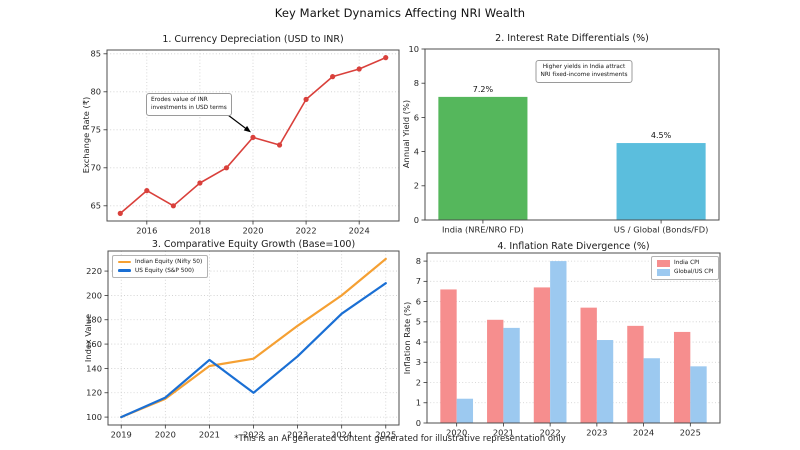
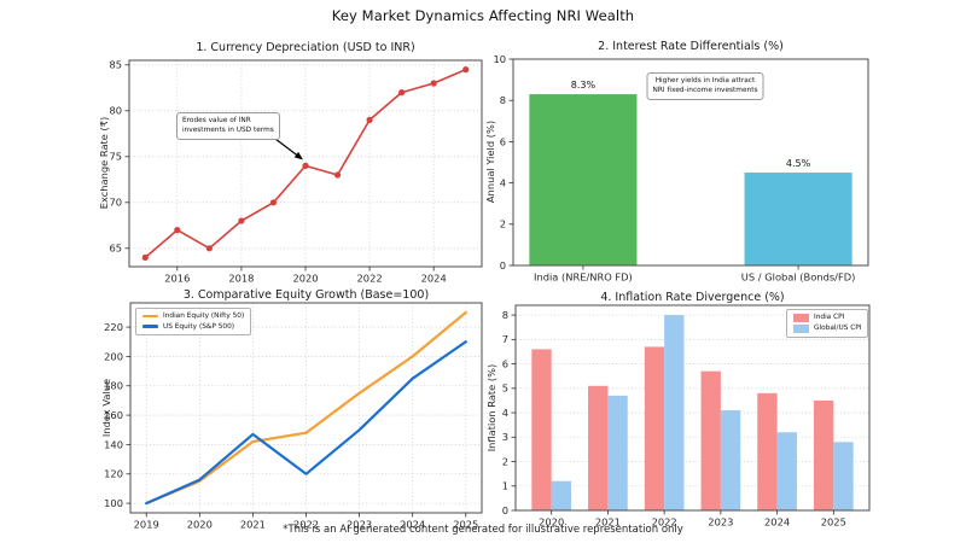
2. Interest Rate Differentials (%)/India (NRE/NRO FD): 7.2% -> 8.3%
